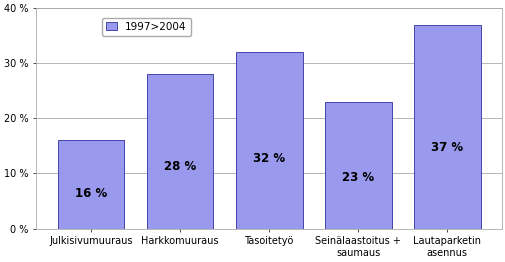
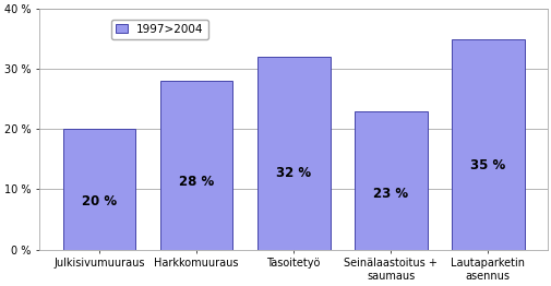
Julkisivumuuraus: 16 -> 20
Lautaparketin asennus: 37 -> 35
